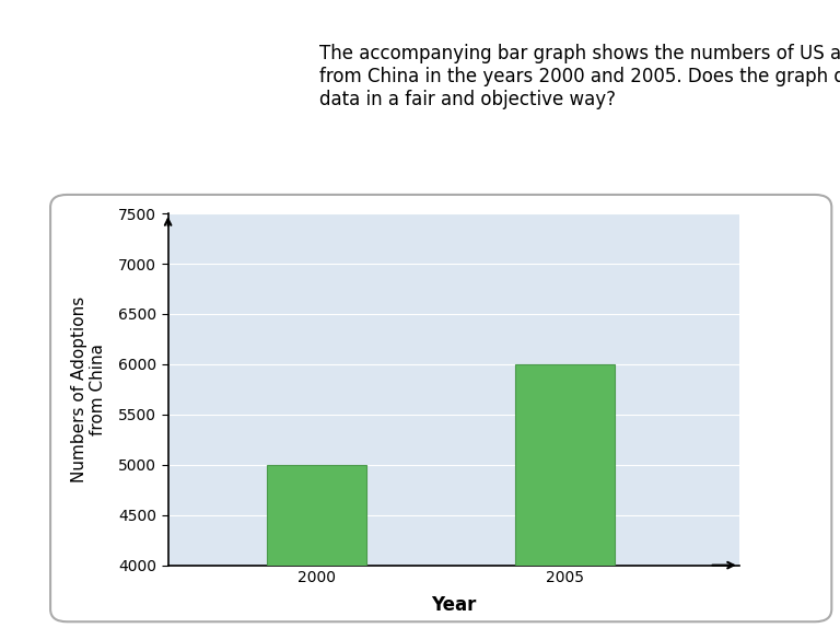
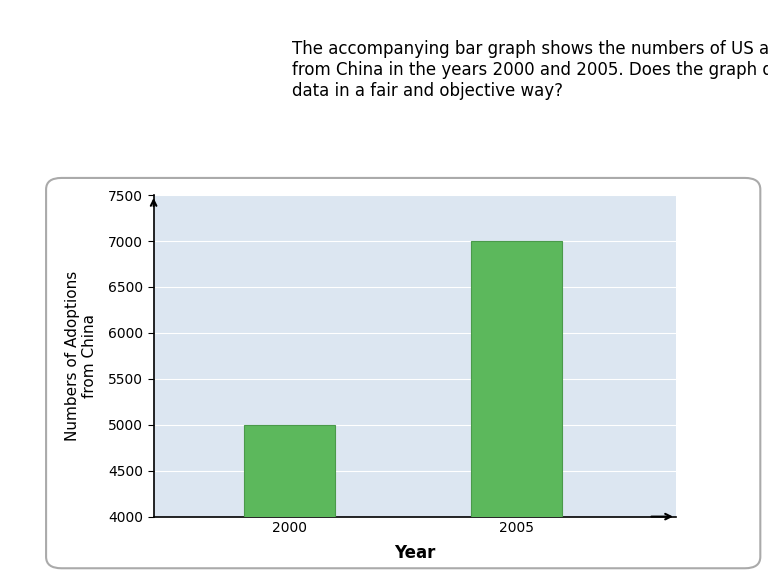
2005: 6000 -> 7000
